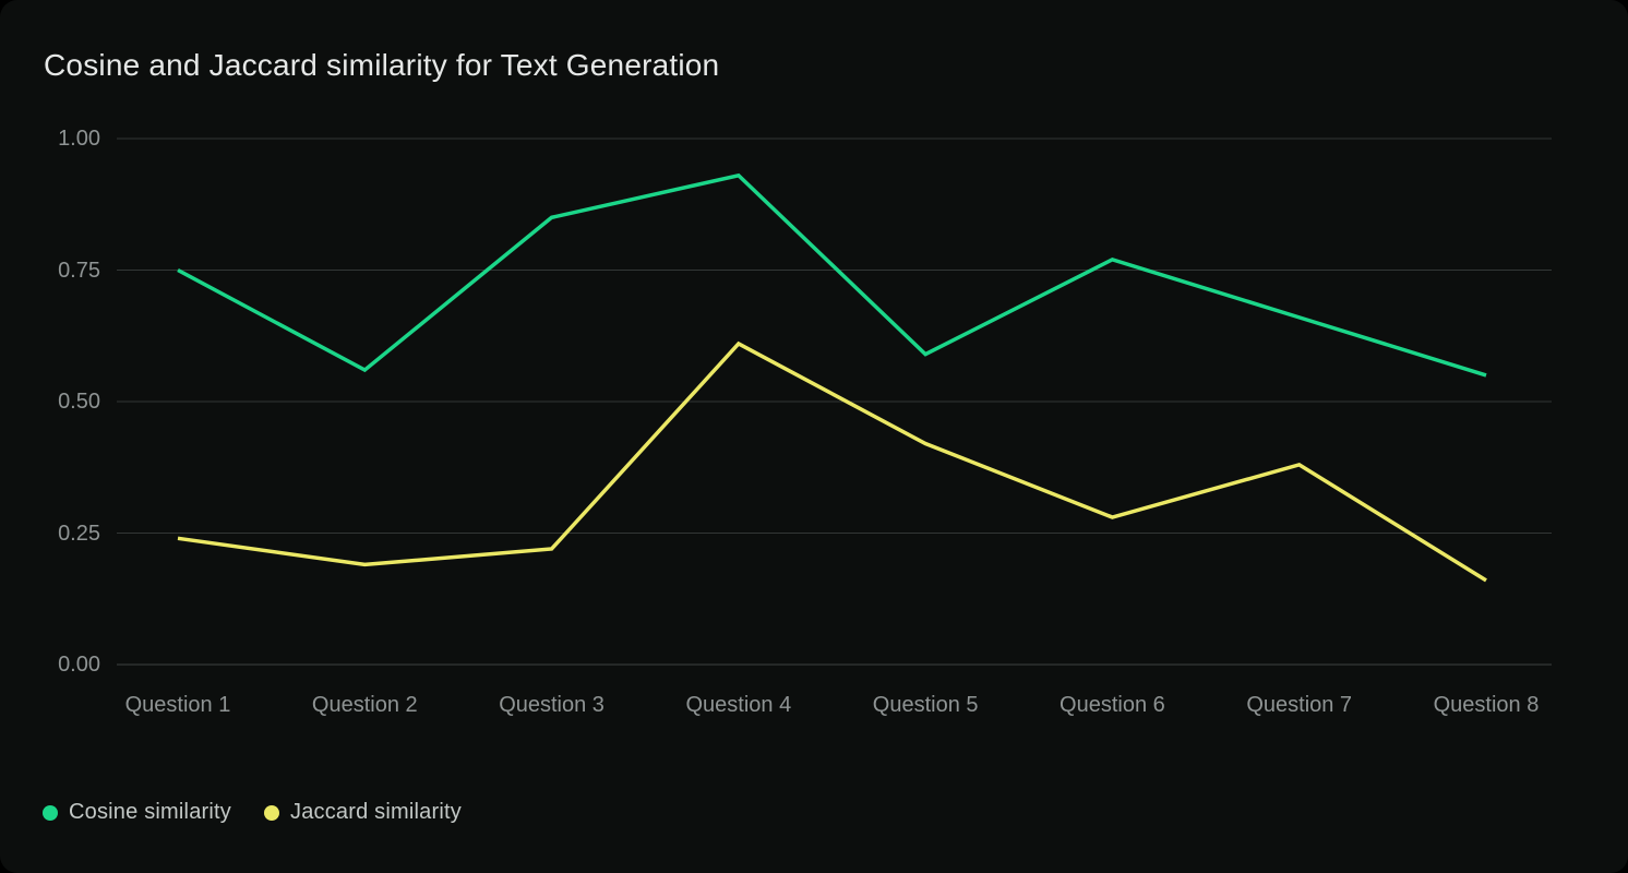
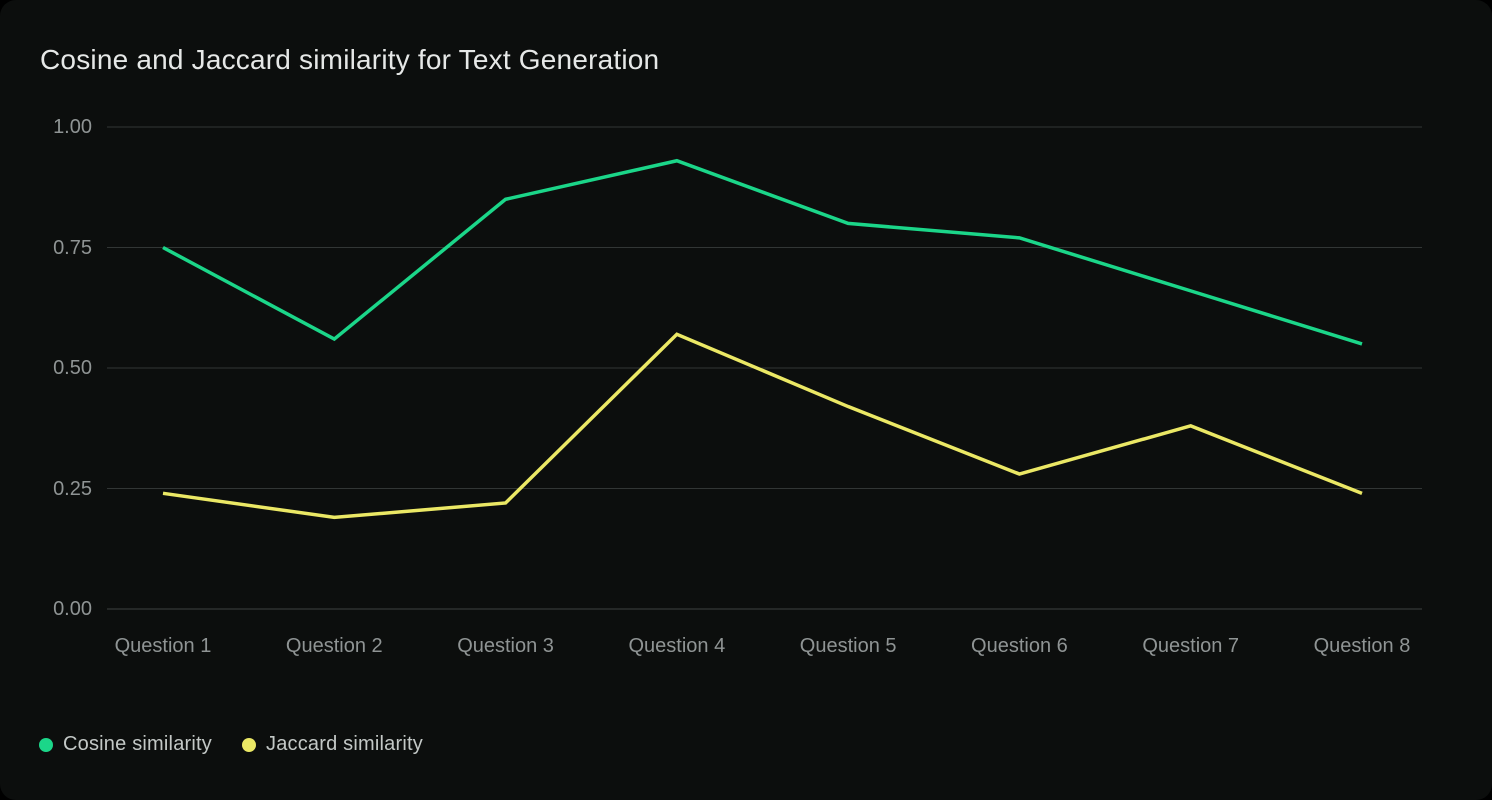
Jaccard similarity/Question 4: 0.61 -> 0.57
Cosine similarity/Question 5: 0.59 -> 0.80
Jaccard similarity/Question 8: 0.16 -> 0.24
